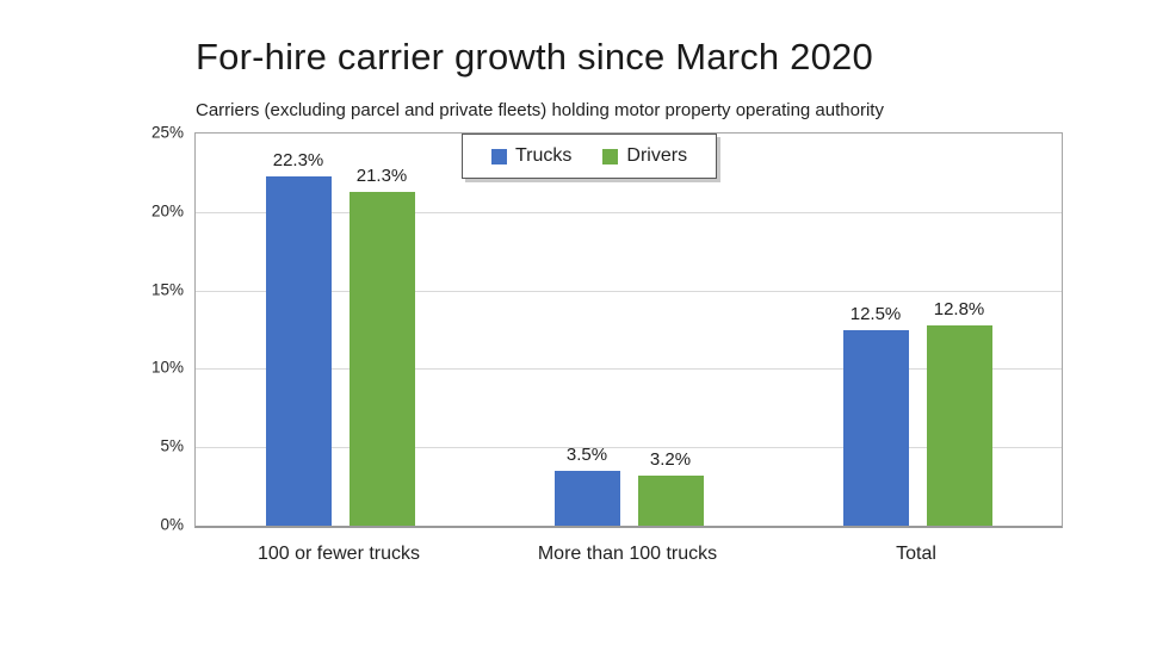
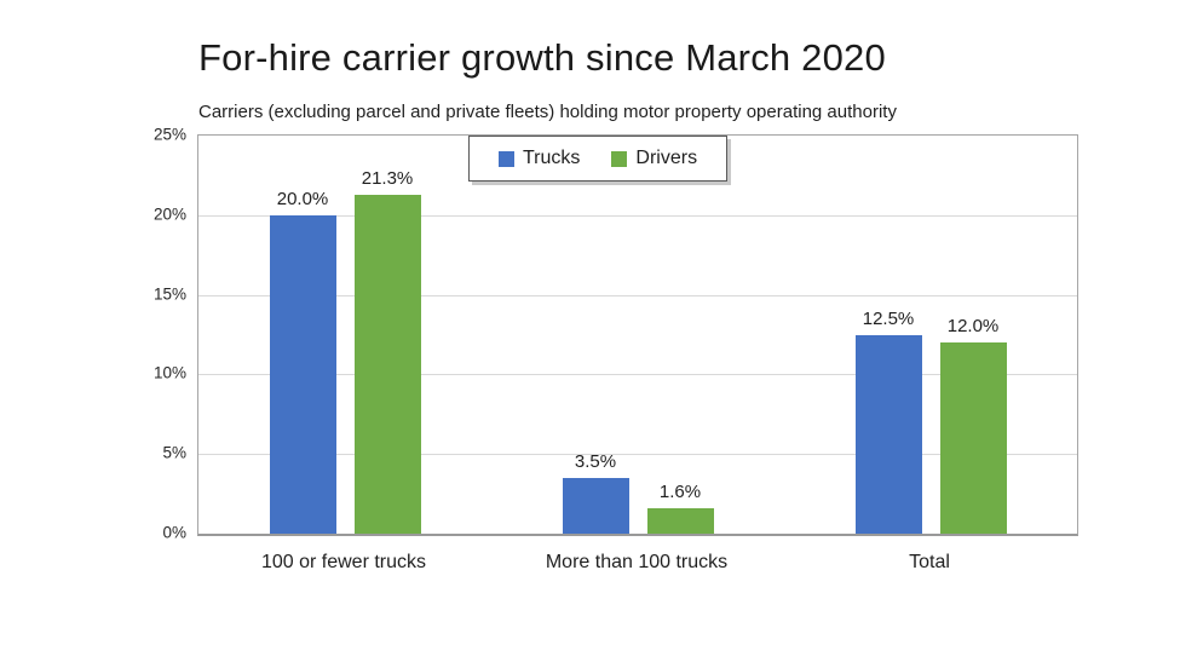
Trucks/100 or fewer trucks: 22.3% -> 20.0%
Drivers/More than 100 trucks: 3.2% -> 1.6%
Drivers/Total: 12.8% -> 12.0%
